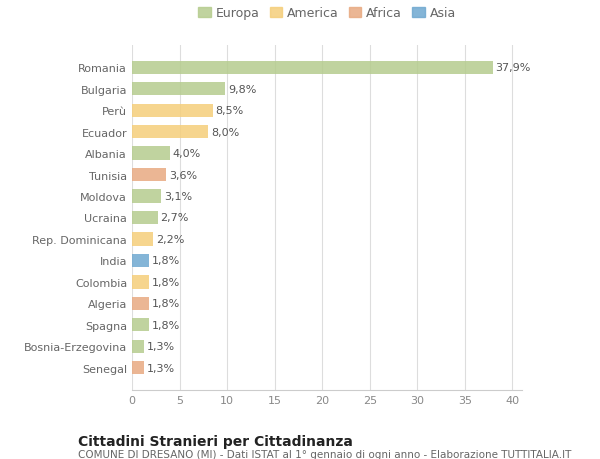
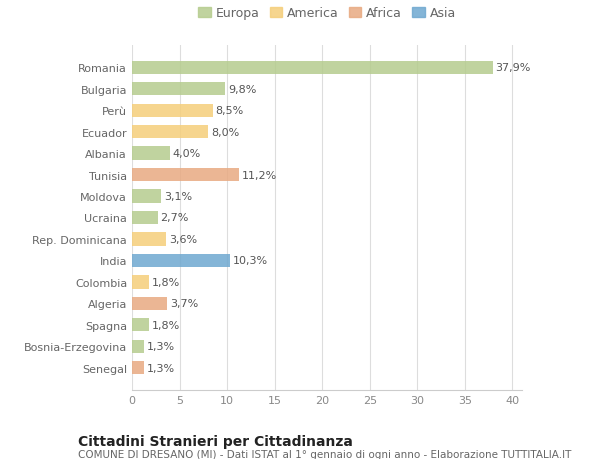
Tunisia: 3,6% -> 11,2%
Rep. Dominicana: 2,2% -> 3,6%
India: 1,8% -> 10,3%
Algeria: 1,8% -> 3,7%
